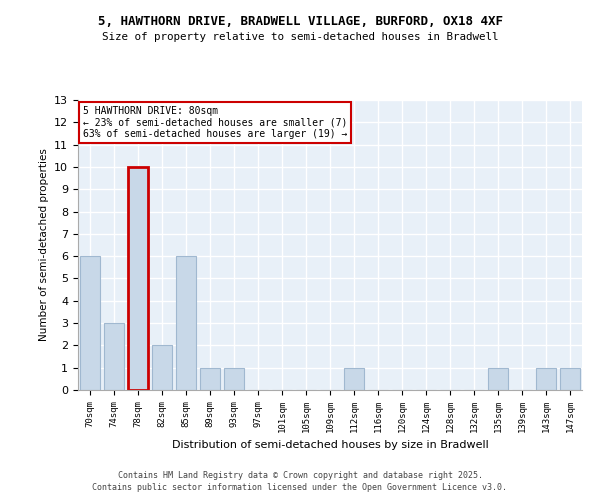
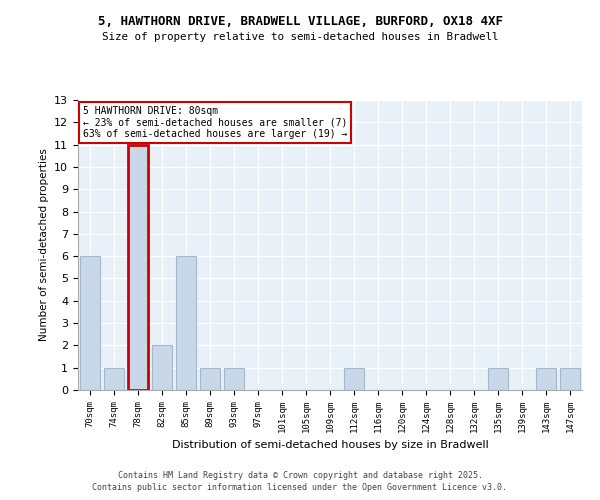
74sqm: 3 -> 1
78sqm: 10 -> 11
